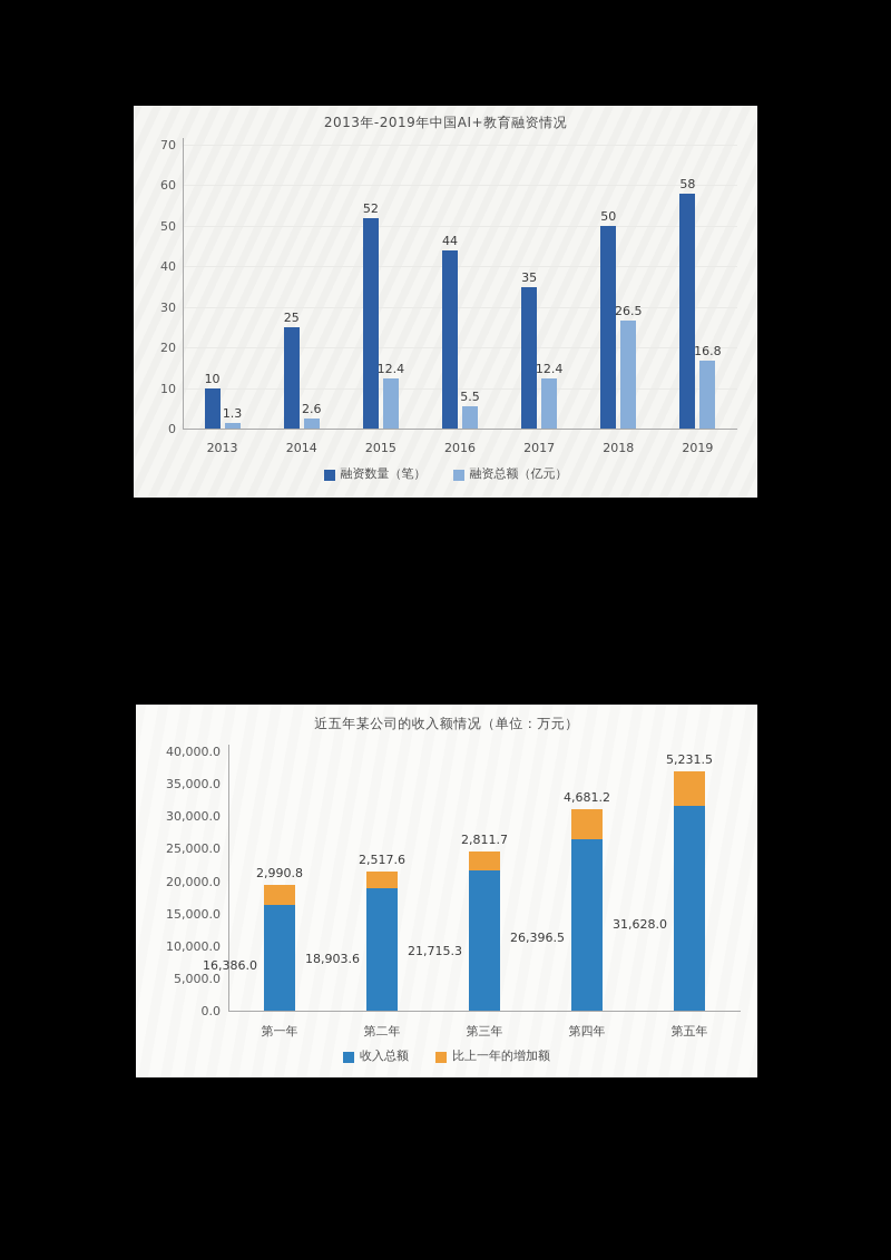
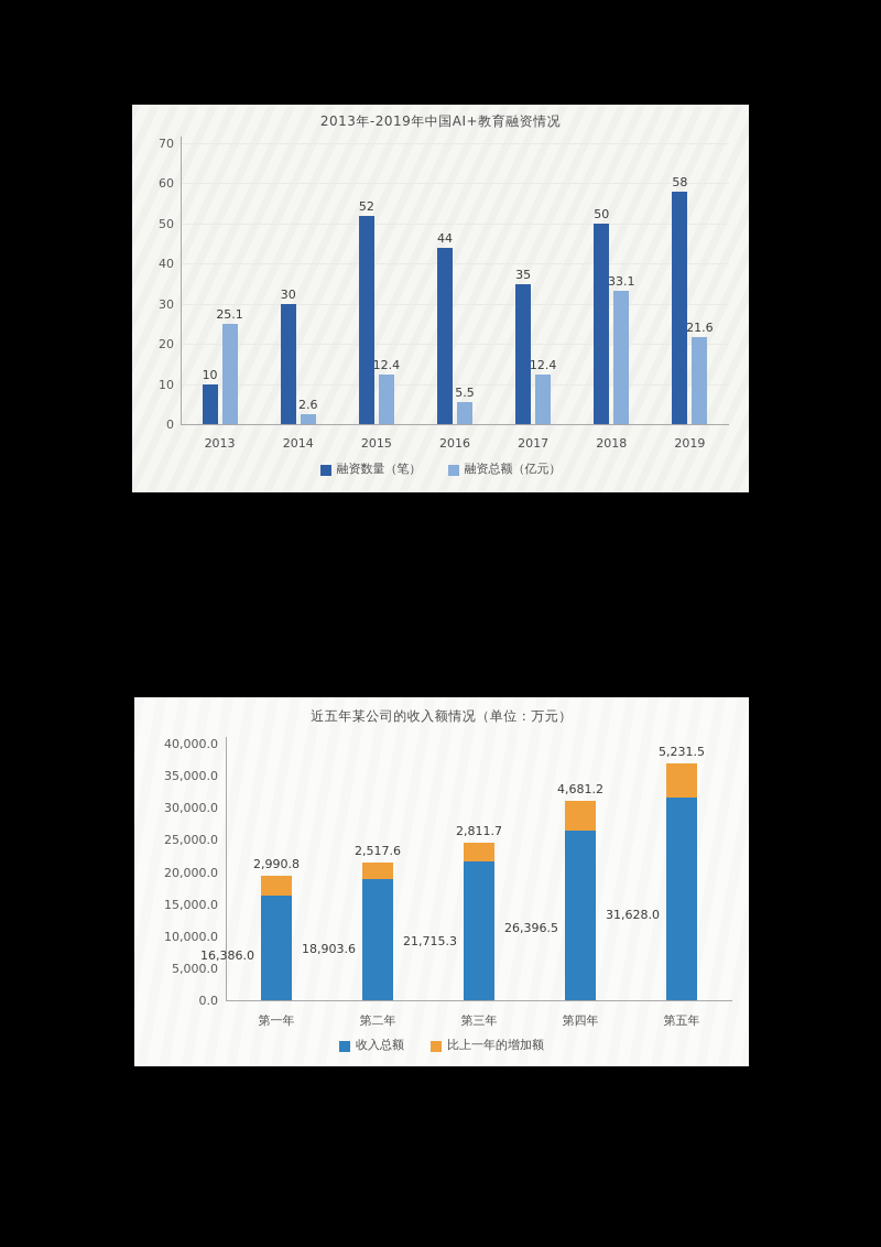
2013年-2019年中国AI+教育融资情况/融资总额（亿元）/2013: 1.3 -> 25.1
2013年-2019年中国AI+教育融资情况/融资数量（笔）/2014: 25 -> 30
2013年-2019年中国AI+教育融资情况/融资总额（亿元）/2018: 26.5 -> 33.1
2013年-2019年中国AI+教育融资情况/融资总额（亿元）/2019: 16.8 -> 21.6
